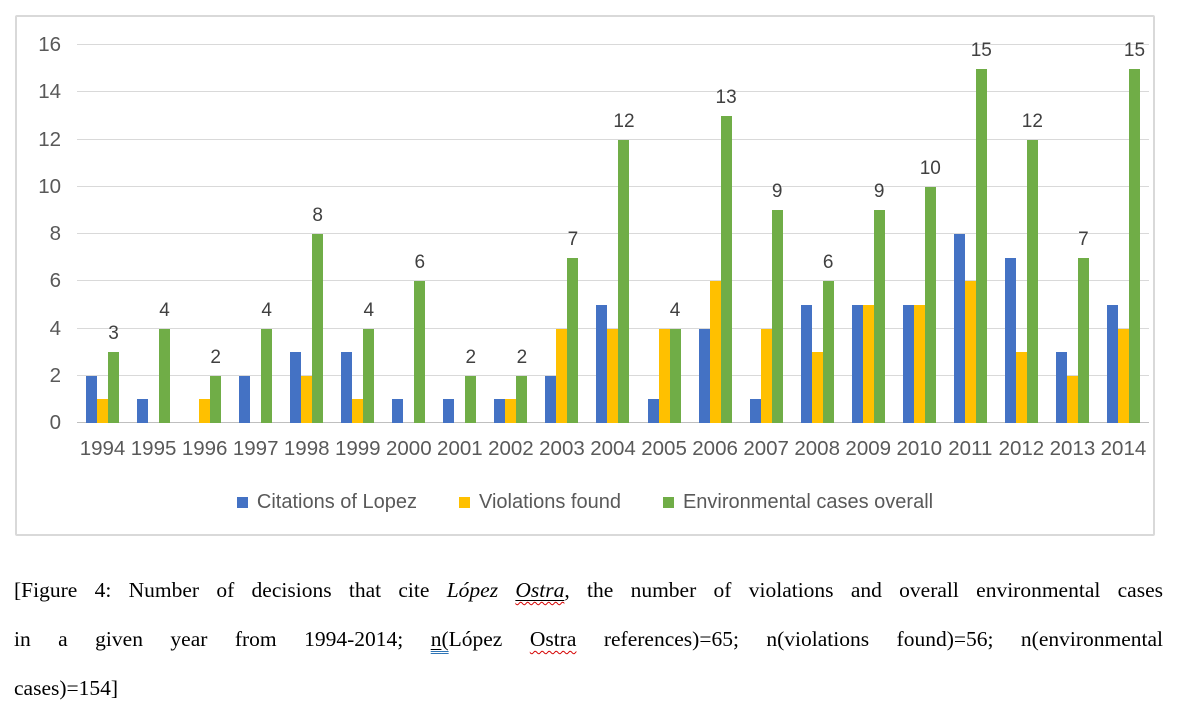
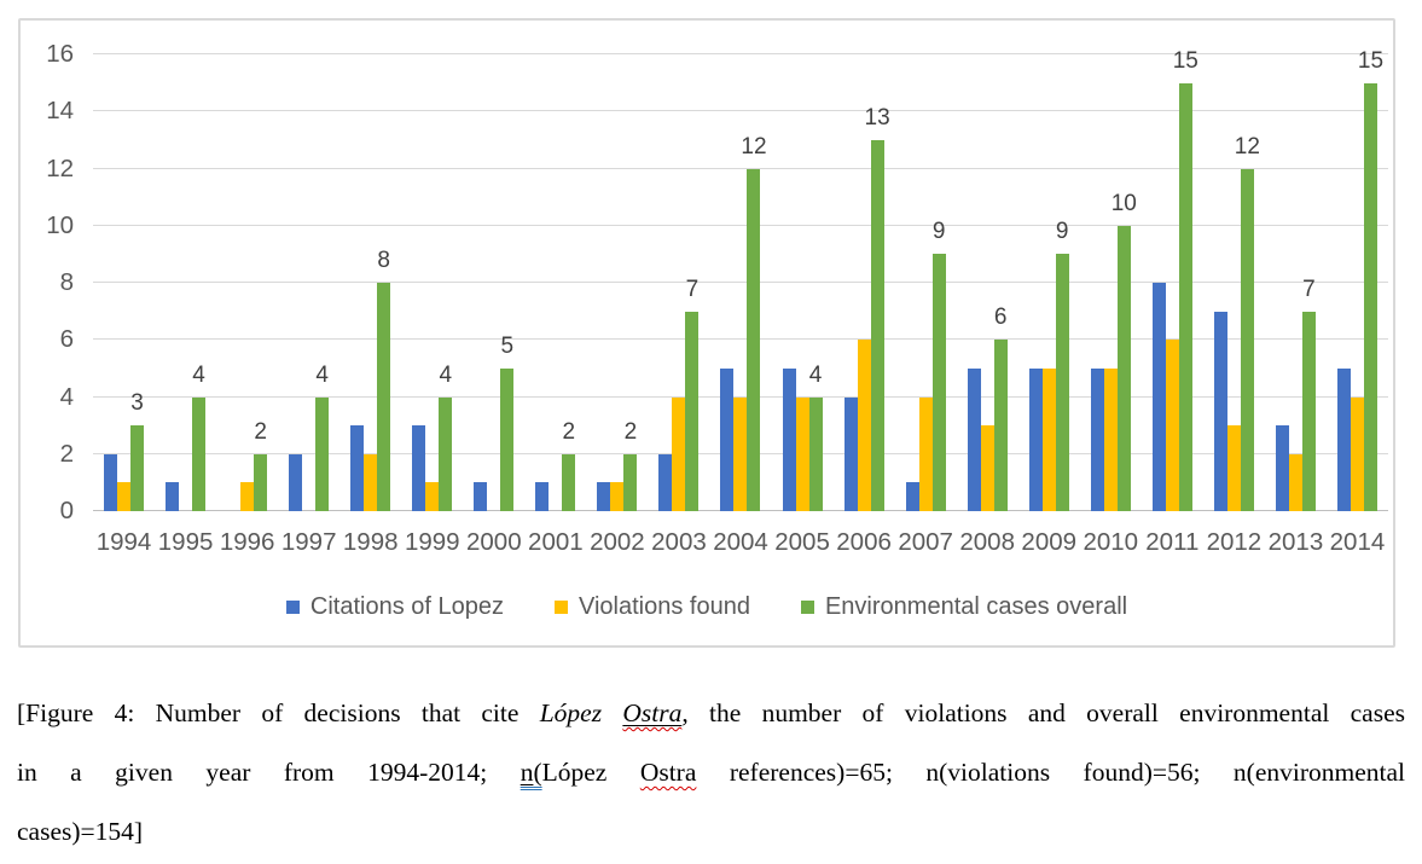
Environmental cases overall/2000: 6 -> 5
Citations of Lopez/2005: 1 -> 5
